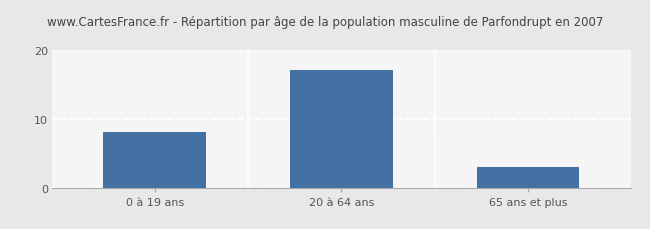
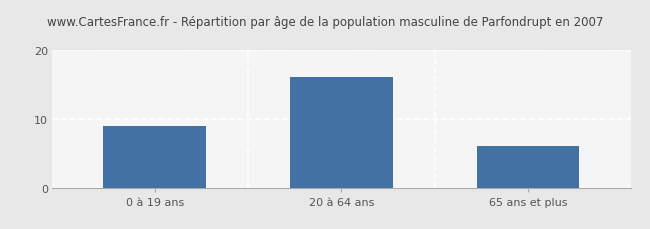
0 à 19 ans: 8 -> 9
20 à 64 ans: 17 -> 16
65 ans et plus: 3 -> 6
